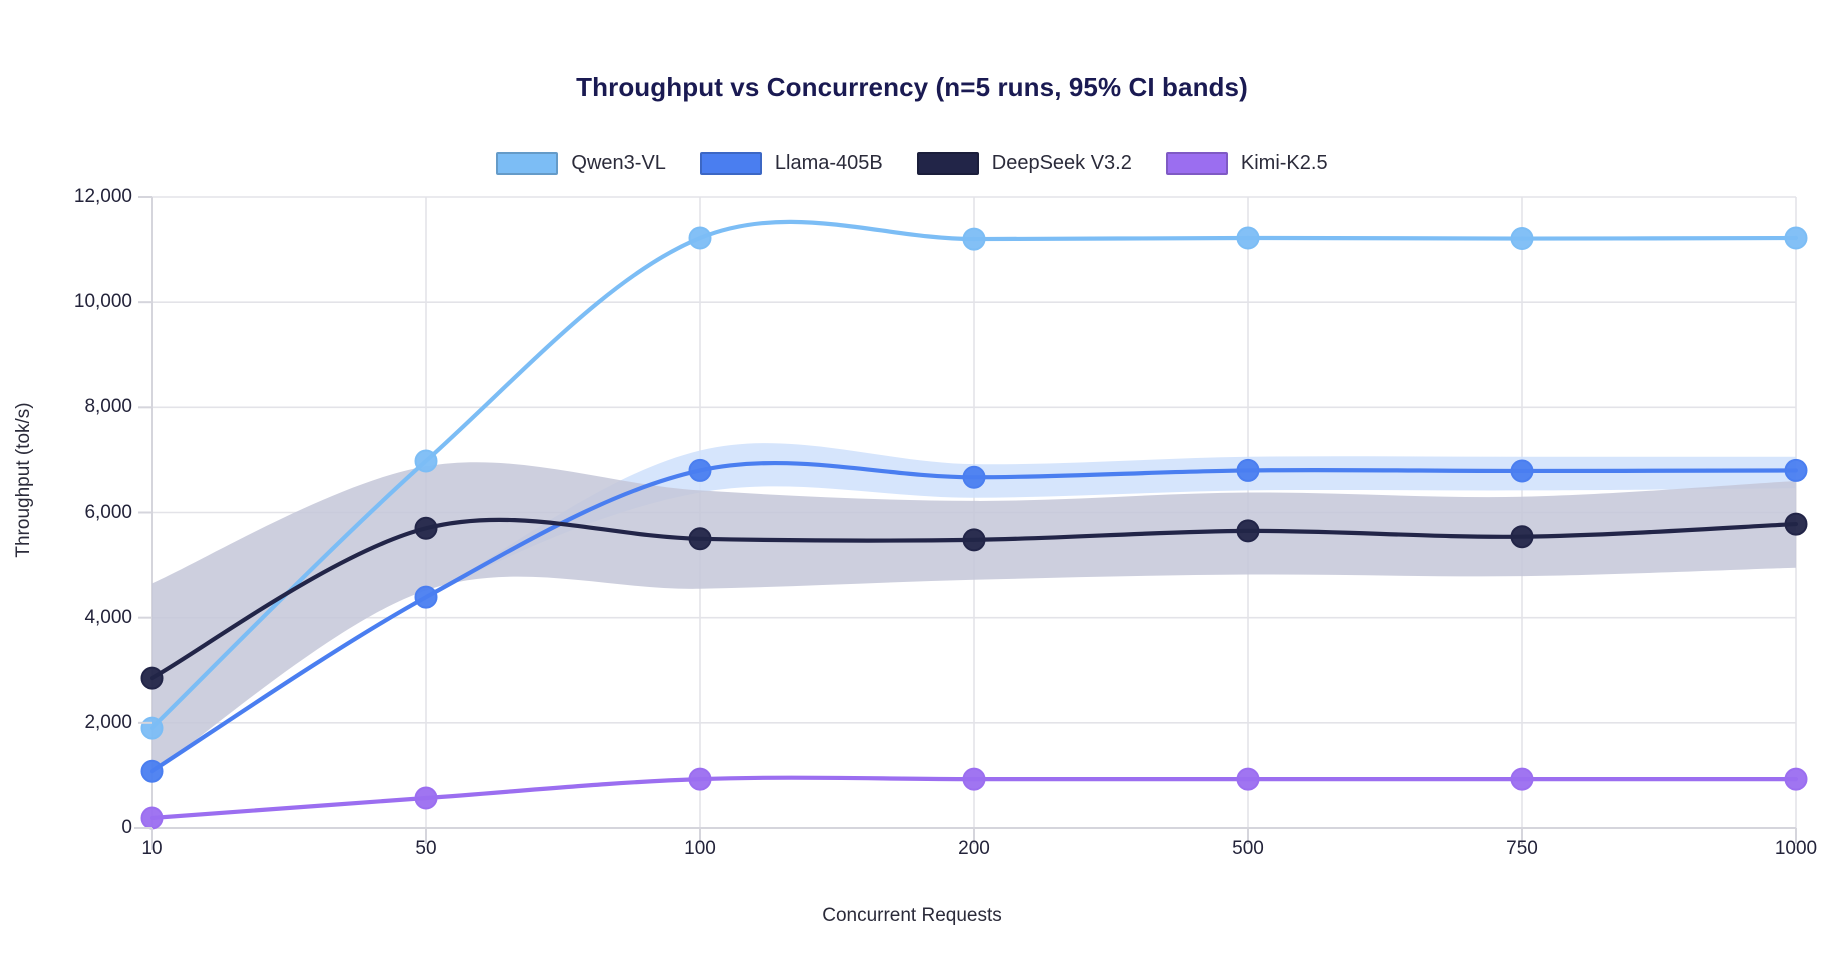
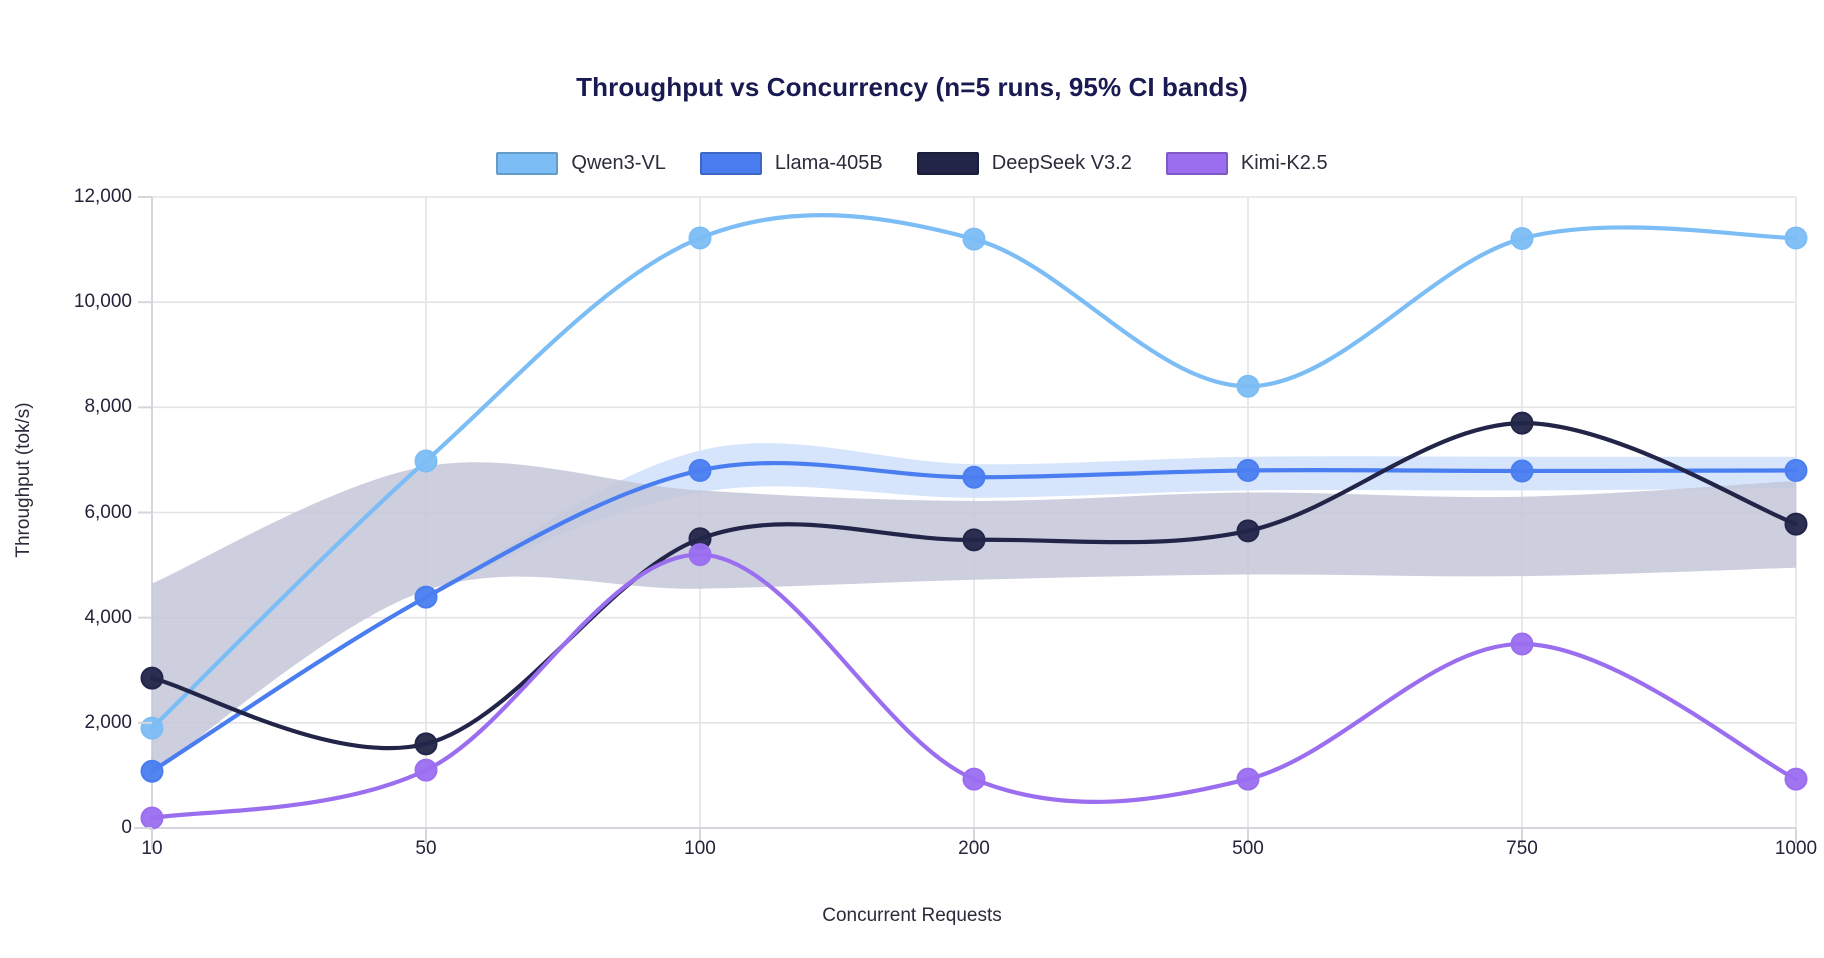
DeepSeek V3.2/50: 5700 -> 1600
Kimi-K2.5/50: 600 -> 1100
Kimi-K2.5/100: 900 -> 5200
Qwen3-VL/500: 11200 -> 8400
DeepSeek V3.2/750: 5500 -> 7700
Kimi-K2.5/750: 900 -> 3500
